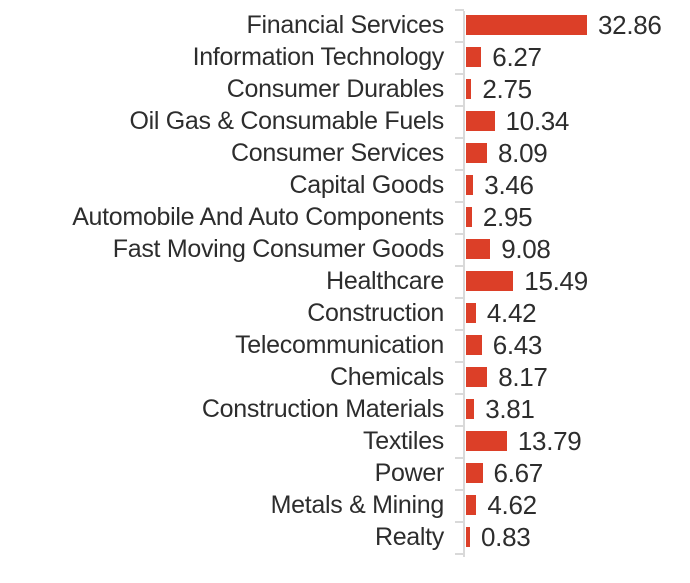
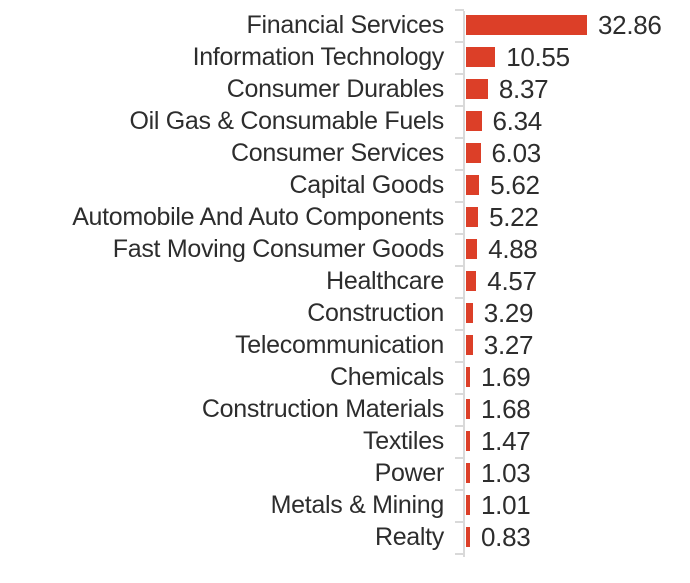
Information Technology: 6.27 -> 10.55
Consumer Durables: 2.75 -> 8.37
Oil Gas & Consumable Fuels: 10.34 -> 6.34
Consumer Services: 8.09 -> 6.03
Capital Goods: 3.46 -> 5.62
Automobile And Auto Components: 2.95 -> 5.22
Fast Moving Consumer Goods: 9.08 -> 4.88
Healthcare: 15.49 -> 4.57
Construction: 4.42 -> 3.29
Telecommunication: 6.43 -> 3.27
Chemicals: 8.17 -> 1.69
Construction Materials: 3.81 -> 1.68
Textiles: 13.79 -> 1.47
Power: 6.67 -> 1.03
Metals & Mining: 4.62 -> 1.01
